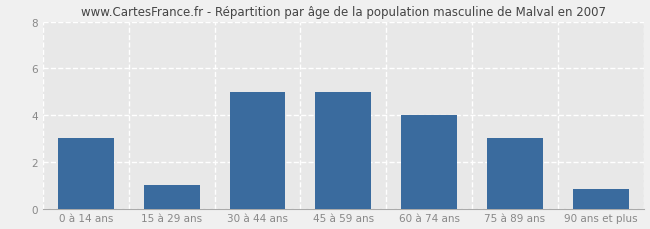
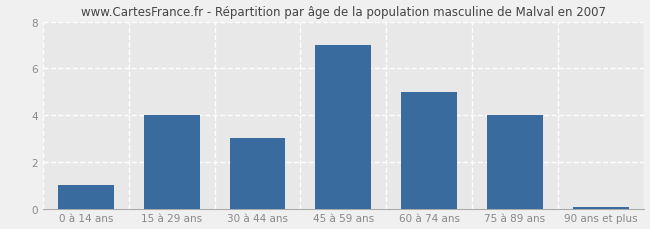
0 à 14 ans: 3.00 -> 1.00
15 à 29 ans: 1.00 -> 4.00
30 à 44 ans: 5.00 -> 3.00
45 à 59 ans: 5.00 -> 7.00
60 à 74 ans: 4.00 -> 5.00
75 à 89 ans: 3.00 -> 4.00
90 ans et plus: 0.85 -> 0.07
